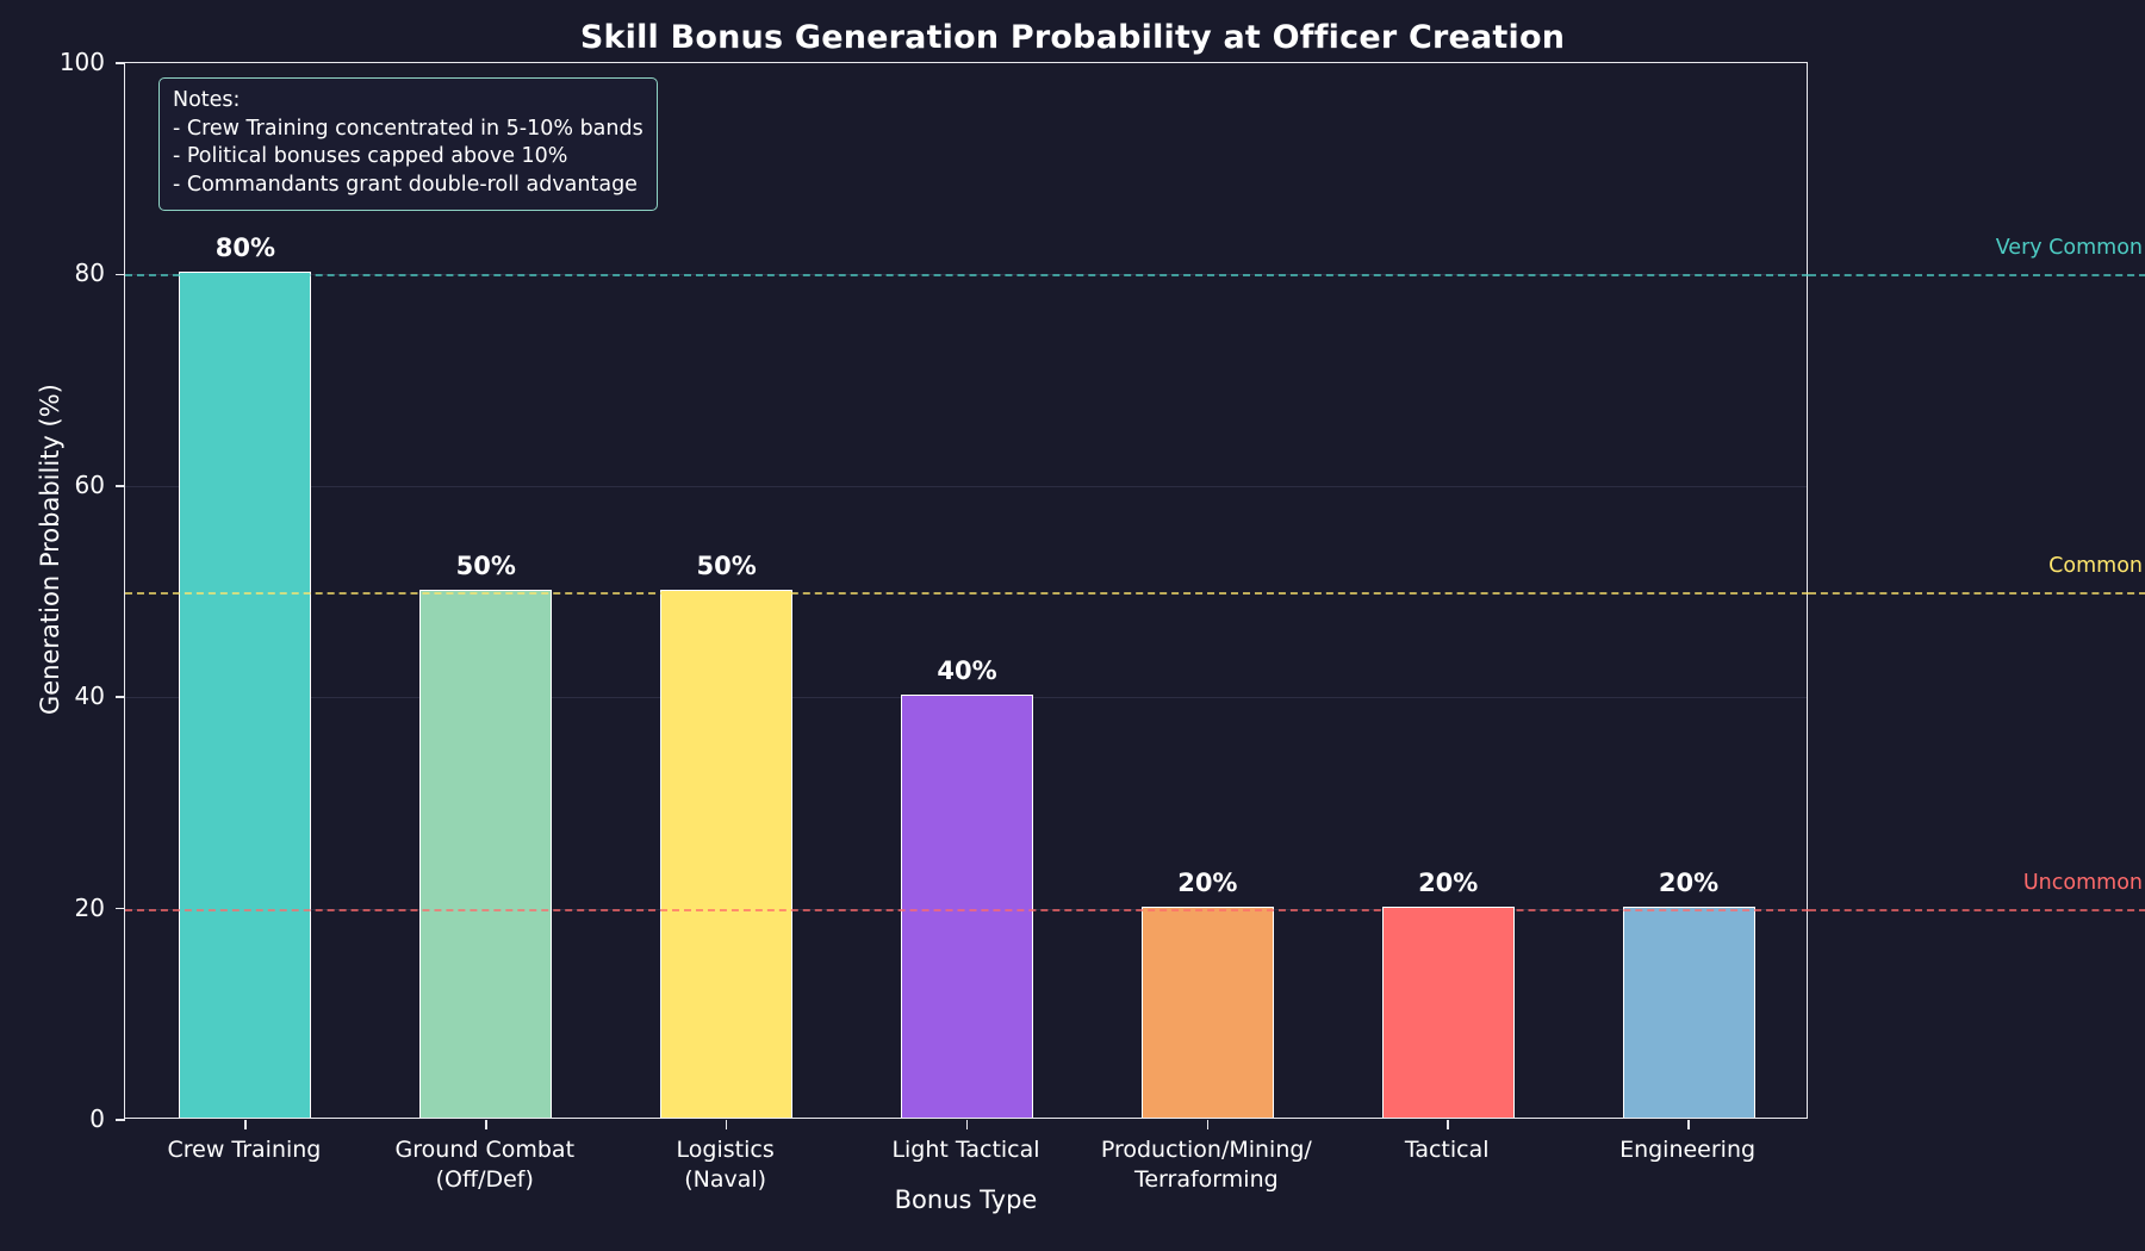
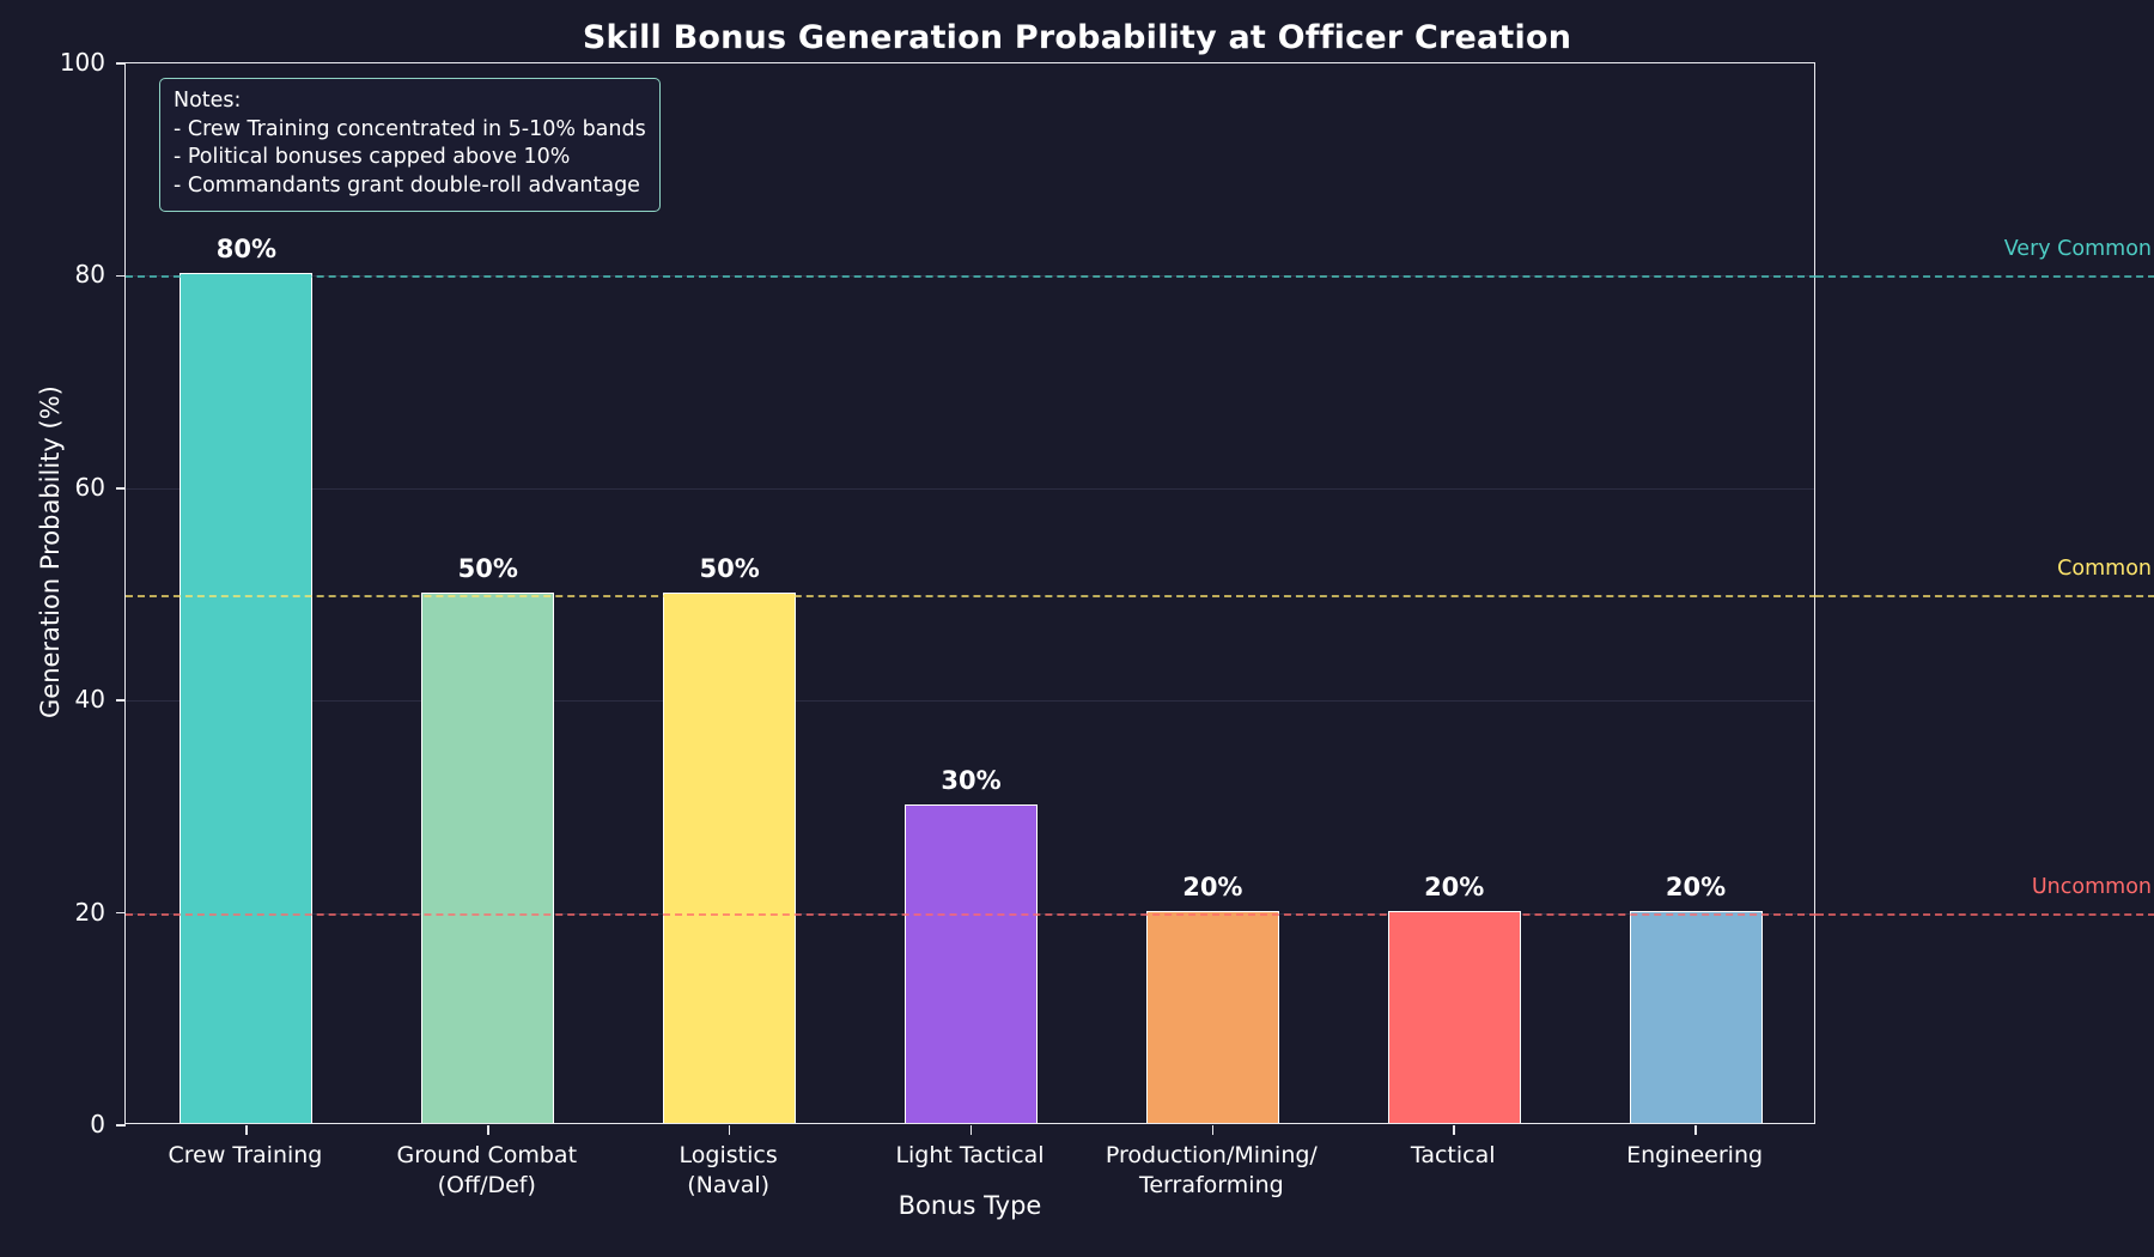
Light Tactical: 40% -> 30%
